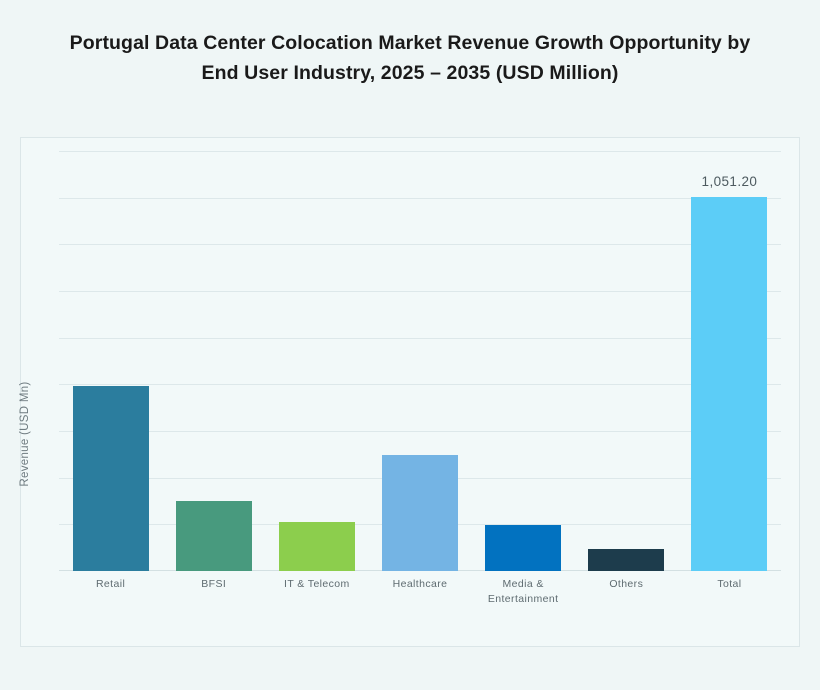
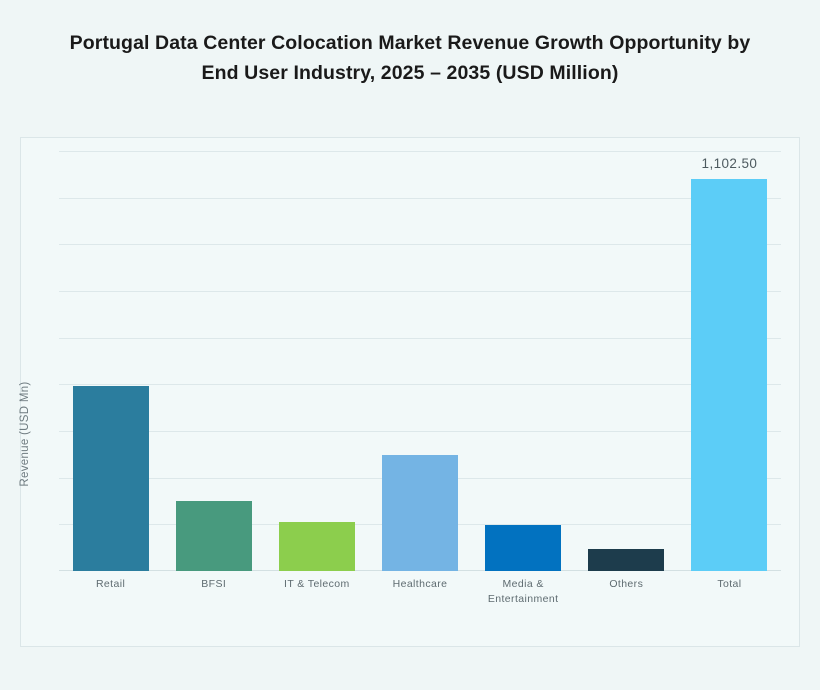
Total: 1,051.20 -> 1,102.50
